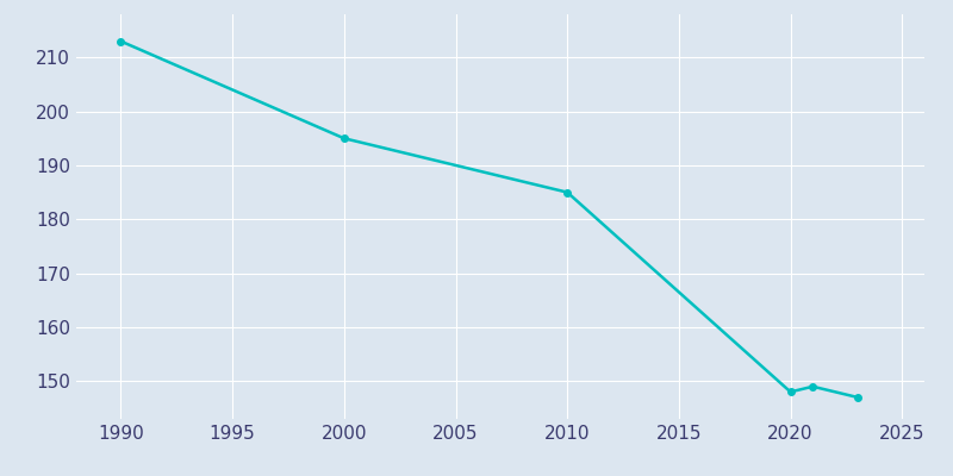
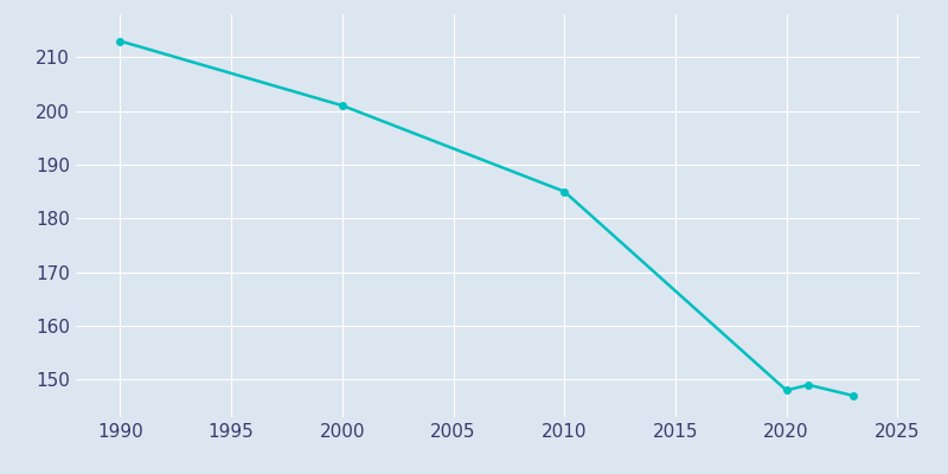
2000: 195 -> 201
